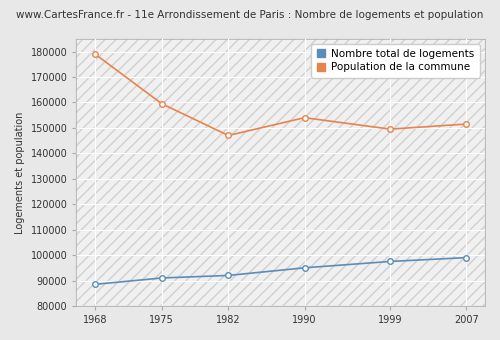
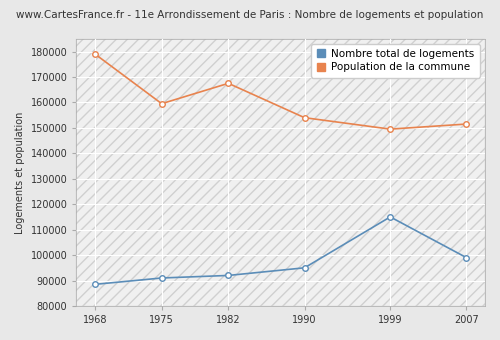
Population de la commune/1982: 147000 -> 167500
Nombre total de logements/1999: 97500 -> 115000
